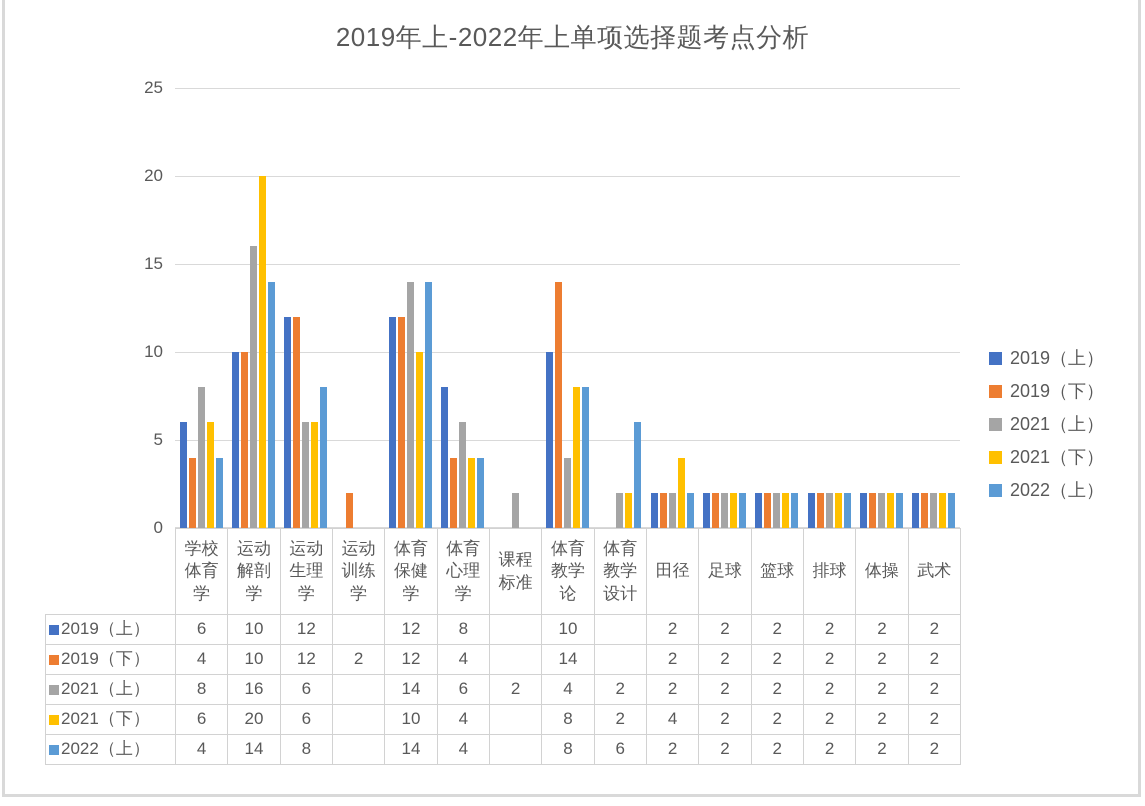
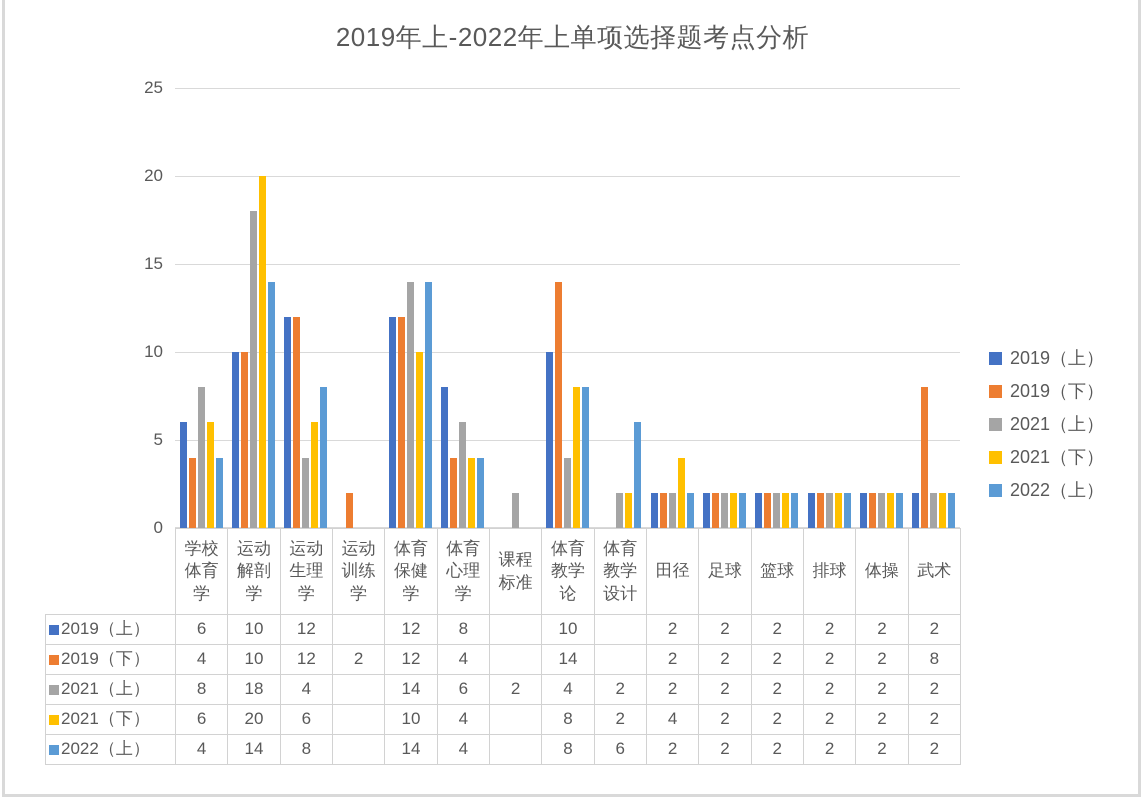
2021（上）/运动解剖学: 16 -> 18
2021（上）/运动生理学: 6 -> 4
2019（下）/武术: 2 -> 8
